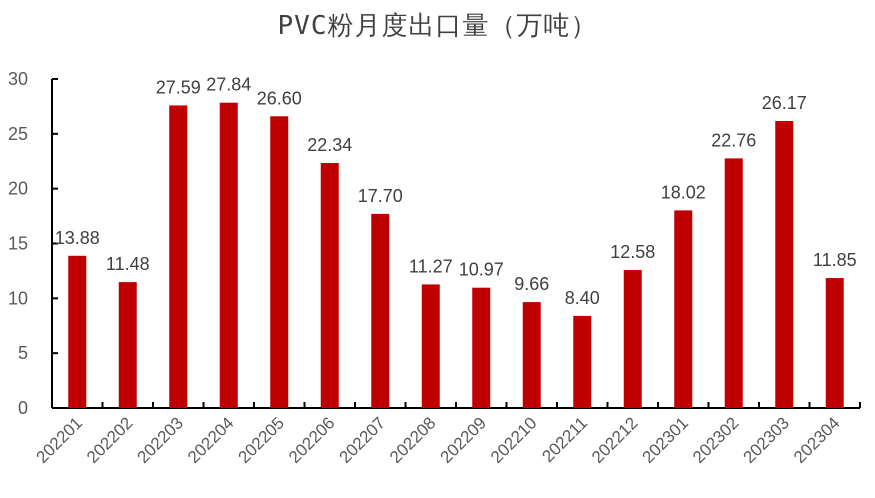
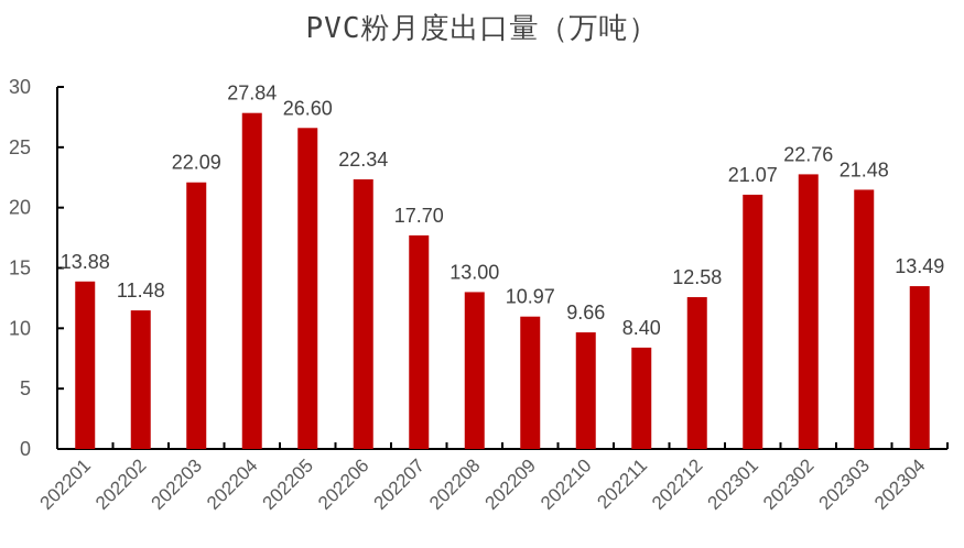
202203: 27.59 -> 22.09
202208: 11.27 -> 13.00
202301: 18.02 -> 21.07
202303: 26.17 -> 21.48
202304: 11.85 -> 13.49
